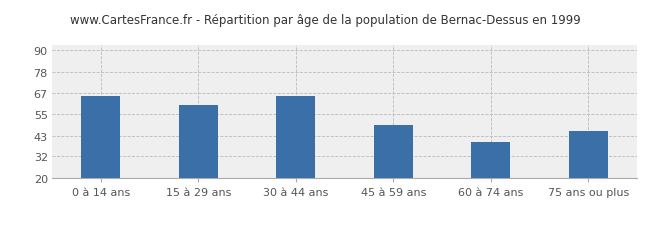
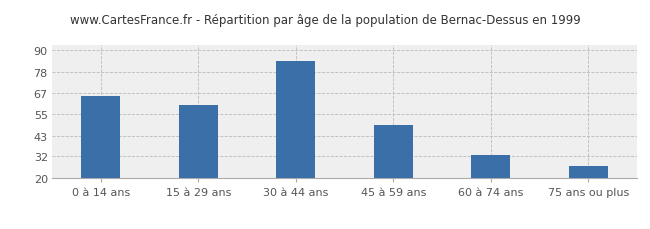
30 à 44 ans: 65 -> 84
60 à 74 ans: 40 -> 33
75 ans ou plus: 46 -> 27
